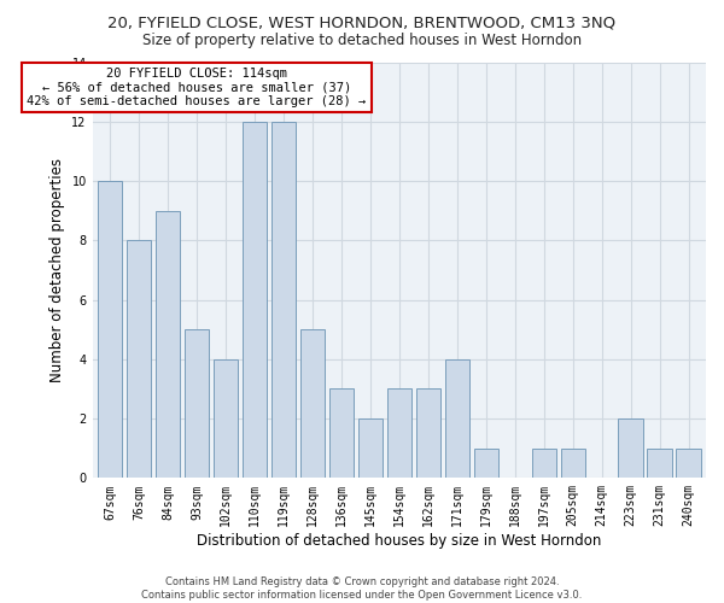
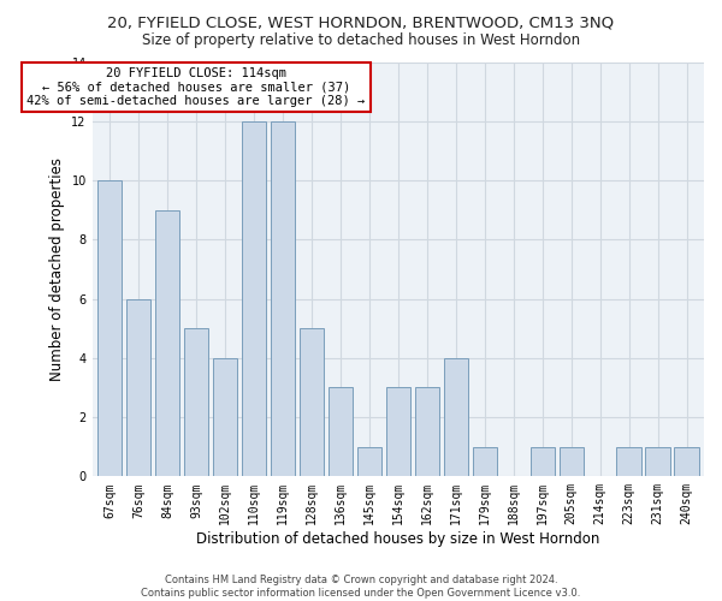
76sqm: 8 -> 6
145sqm: 2 -> 1
223sqm: 2 -> 1
